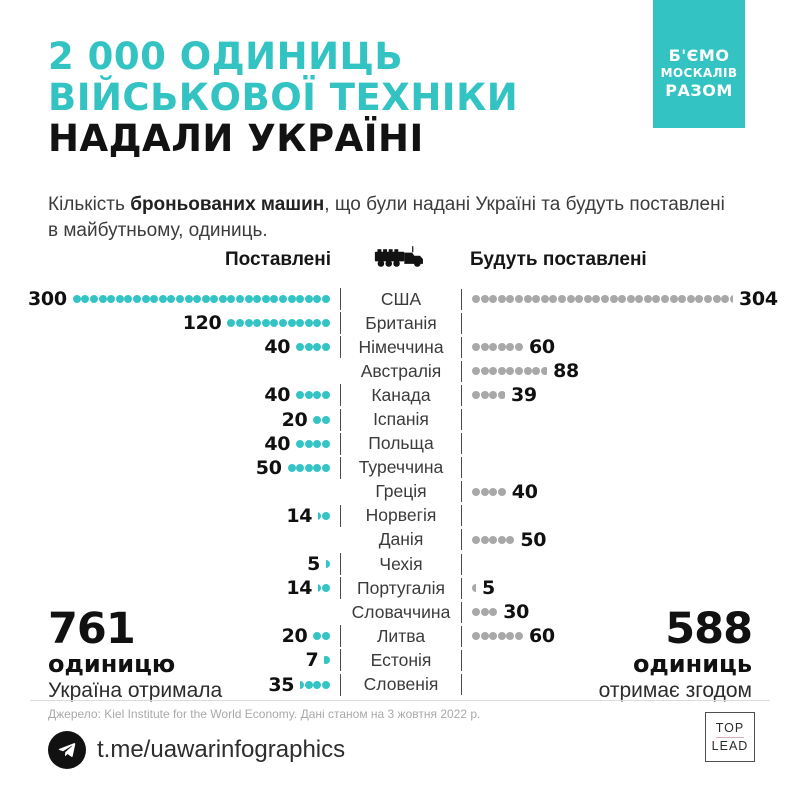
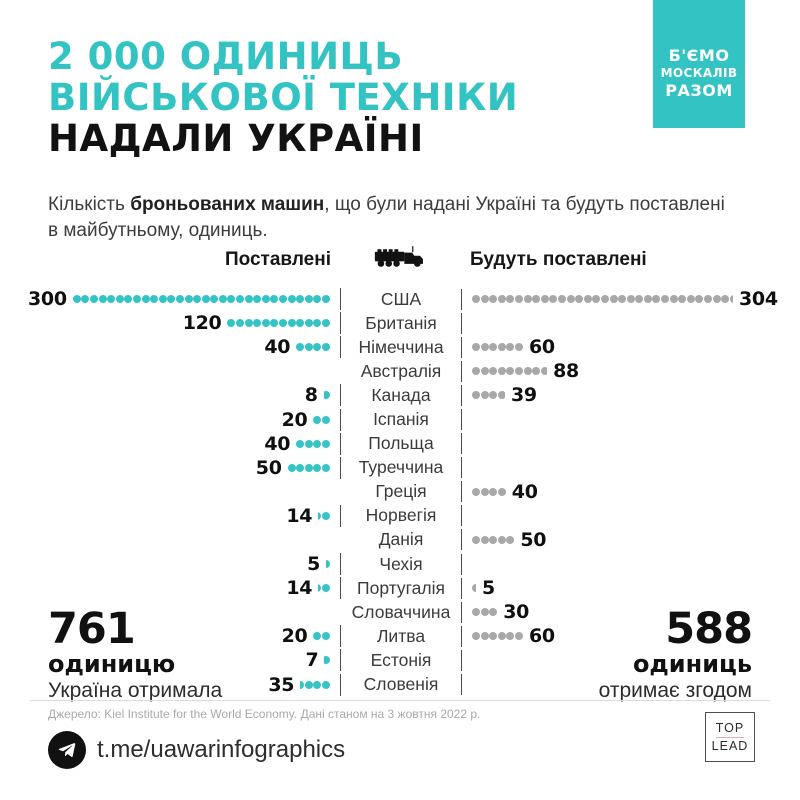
Поставлені/Канада: 40 -> 8
